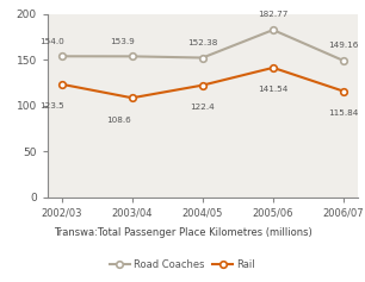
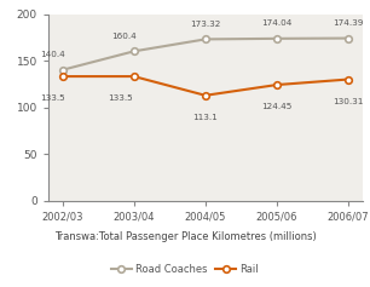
Road Coaches/2002/03: 154.0 -> 140.4
Rail/2002/03: 123.5 -> 133.5
Road Coaches/2003/04: 153.9 -> 160.4
Rail/2003/04: 108.6 -> 133.5
Road Coaches/2004/05: 152.38 -> 173.32
Rail/2004/05: 122.4 -> 113.1
Road Coaches/2005/06: 182.77 -> 174.04
Rail/2005/06: 141.54 -> 124.45
Road Coaches/2006/07: 149.16 -> 174.39
Rail/2006/07: 115.84 -> 130.31
